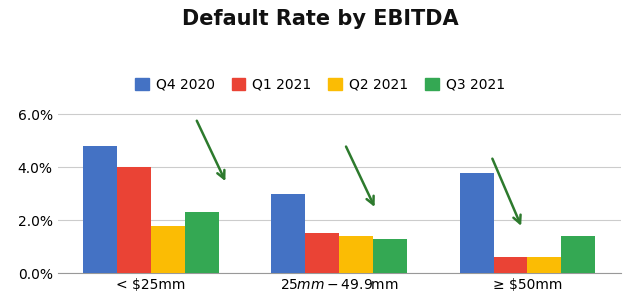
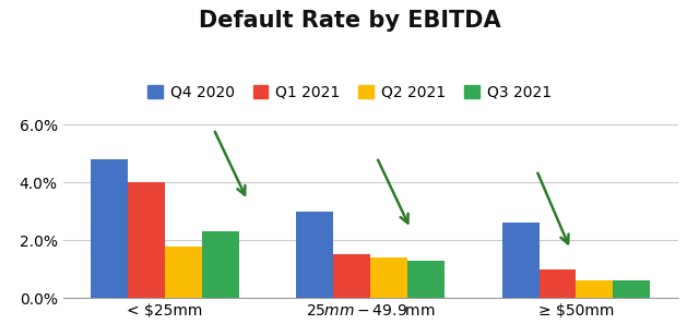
Q4 2020/≥ $50mm: 3.8% -> 2.6%
Q1 2021/≥ $50mm: 0.6% -> 1.0%
Q3 2021/≥ $50mm: 1.4% -> 0.6%
